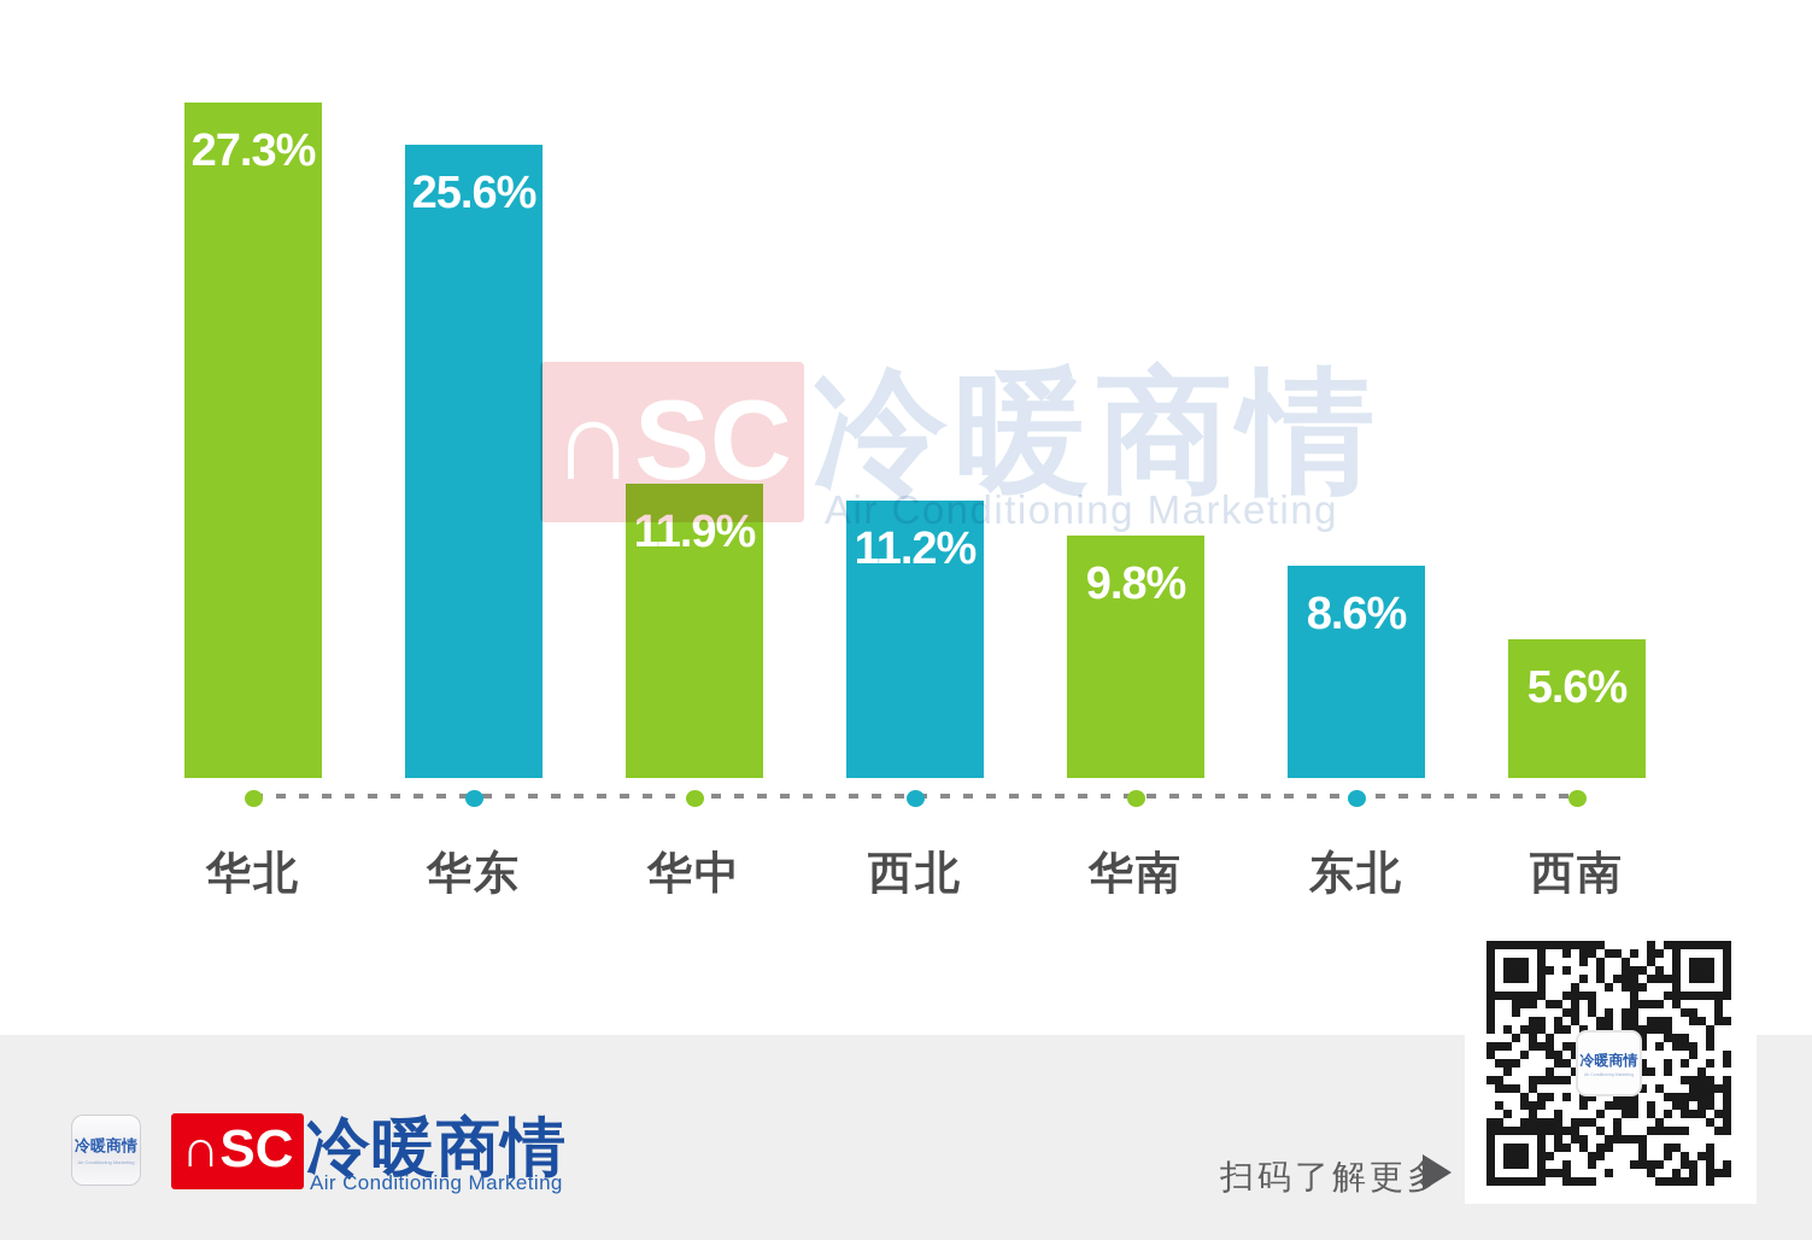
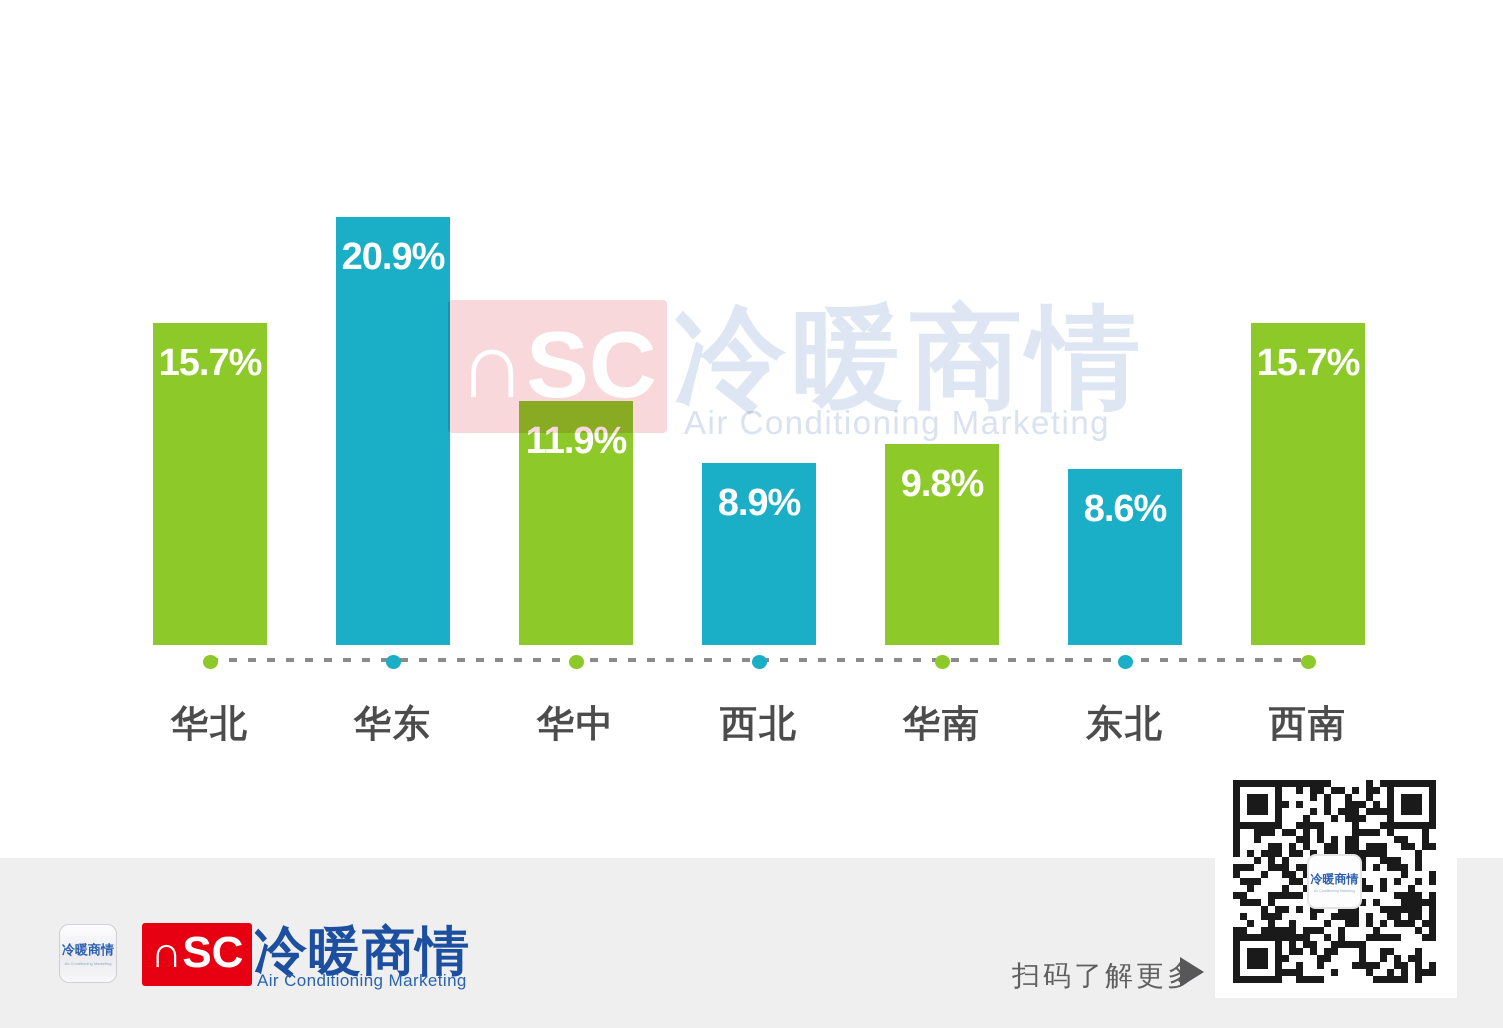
华北: 27.3% -> 15.7%
华东: 25.6% -> 20.9%
西北: 11.2% -> 8.9%
西南: 5.6% -> 15.7%
